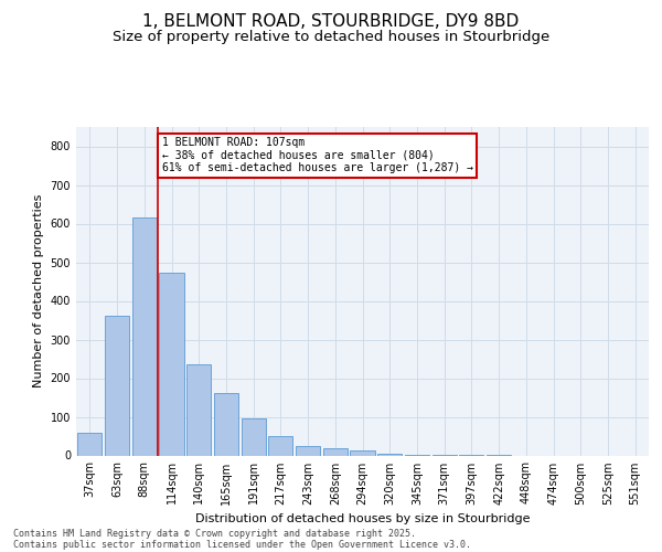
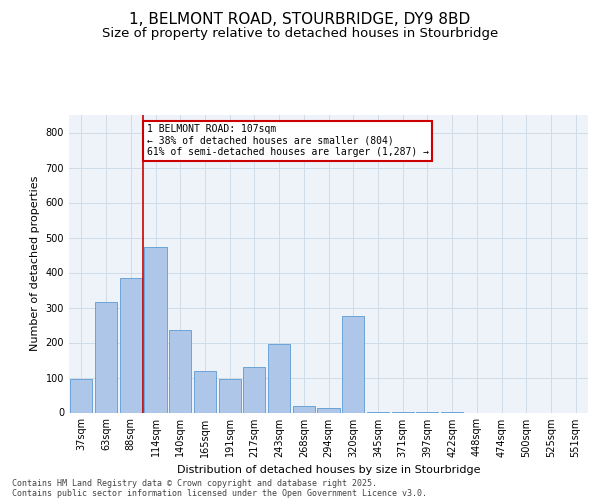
37sqm: 60 -> 95
63sqm: 362 -> 315
88sqm: 617 -> 385
165sqm: 162 -> 120
217sqm: 50 -> 130
243sqm: 24 -> 195
320sqm: 5 -> 275
